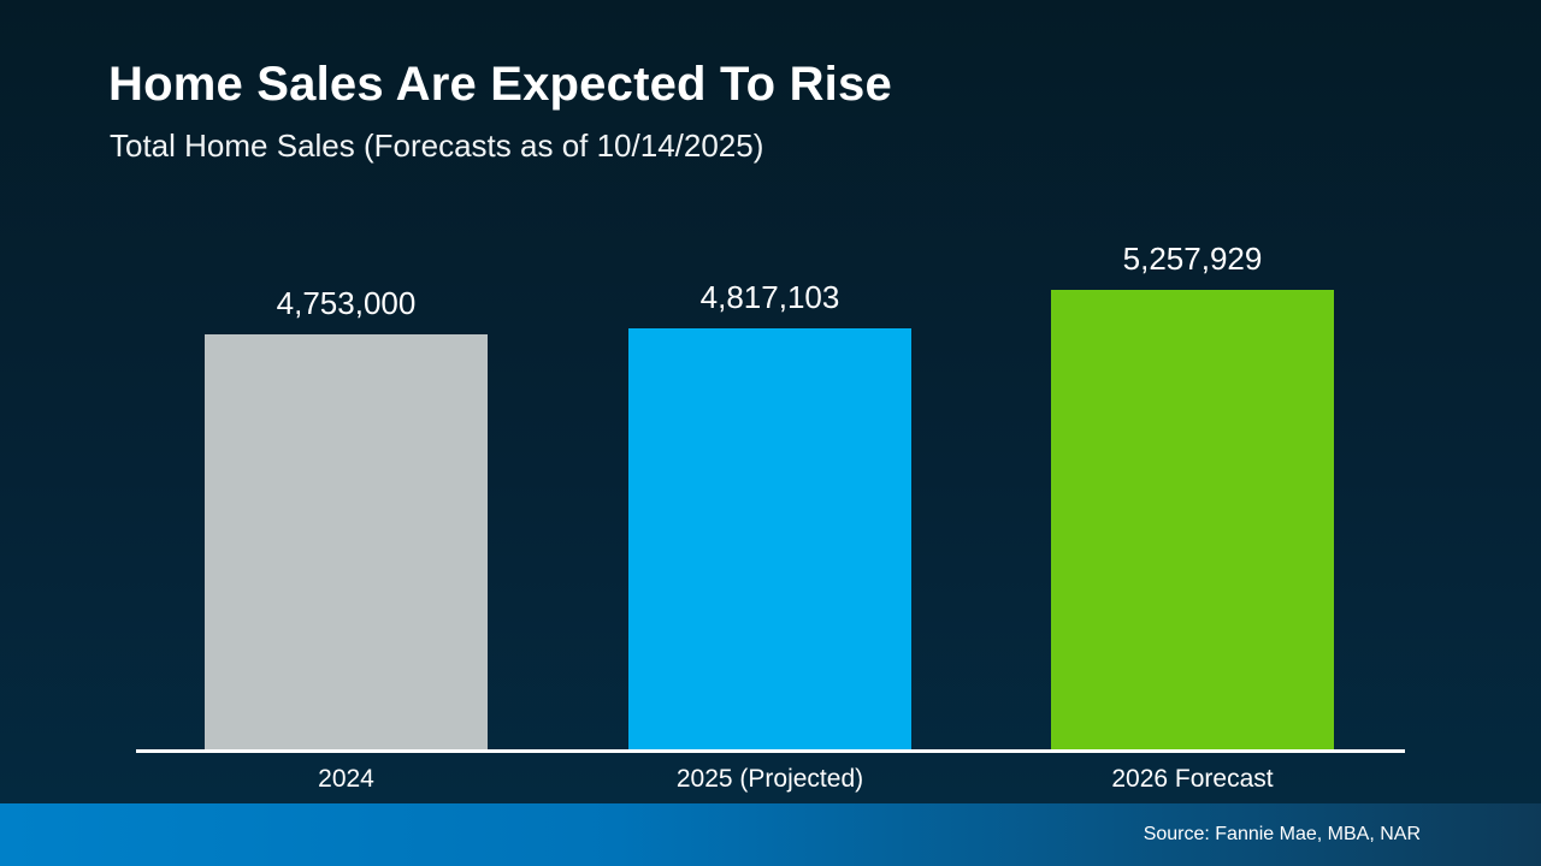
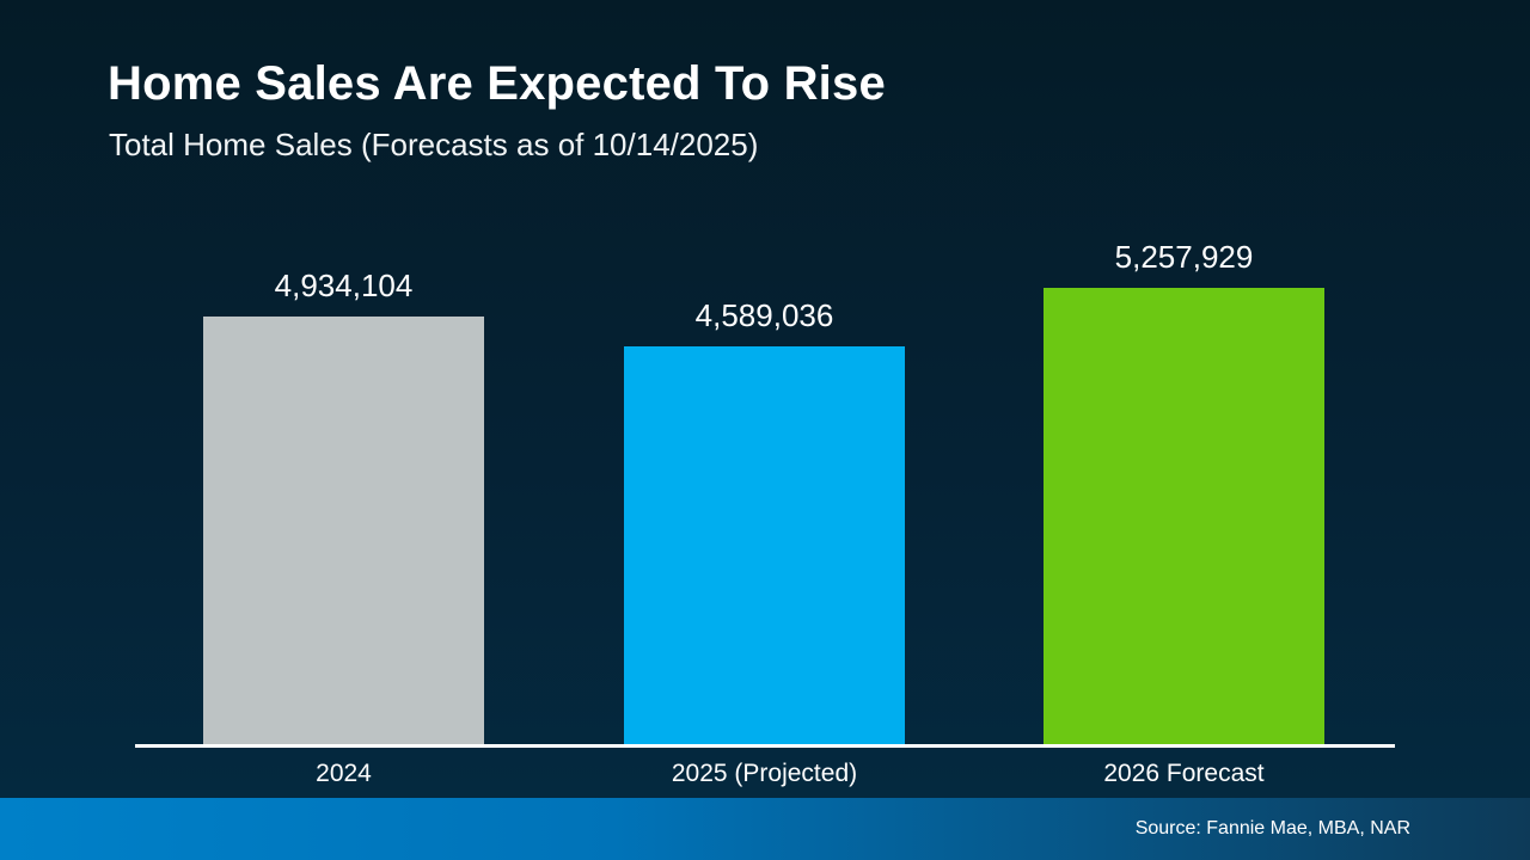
2024: 4,753,000 -> 4,934,104
2025 (Projected): 4,817,103 -> 4,589,036
